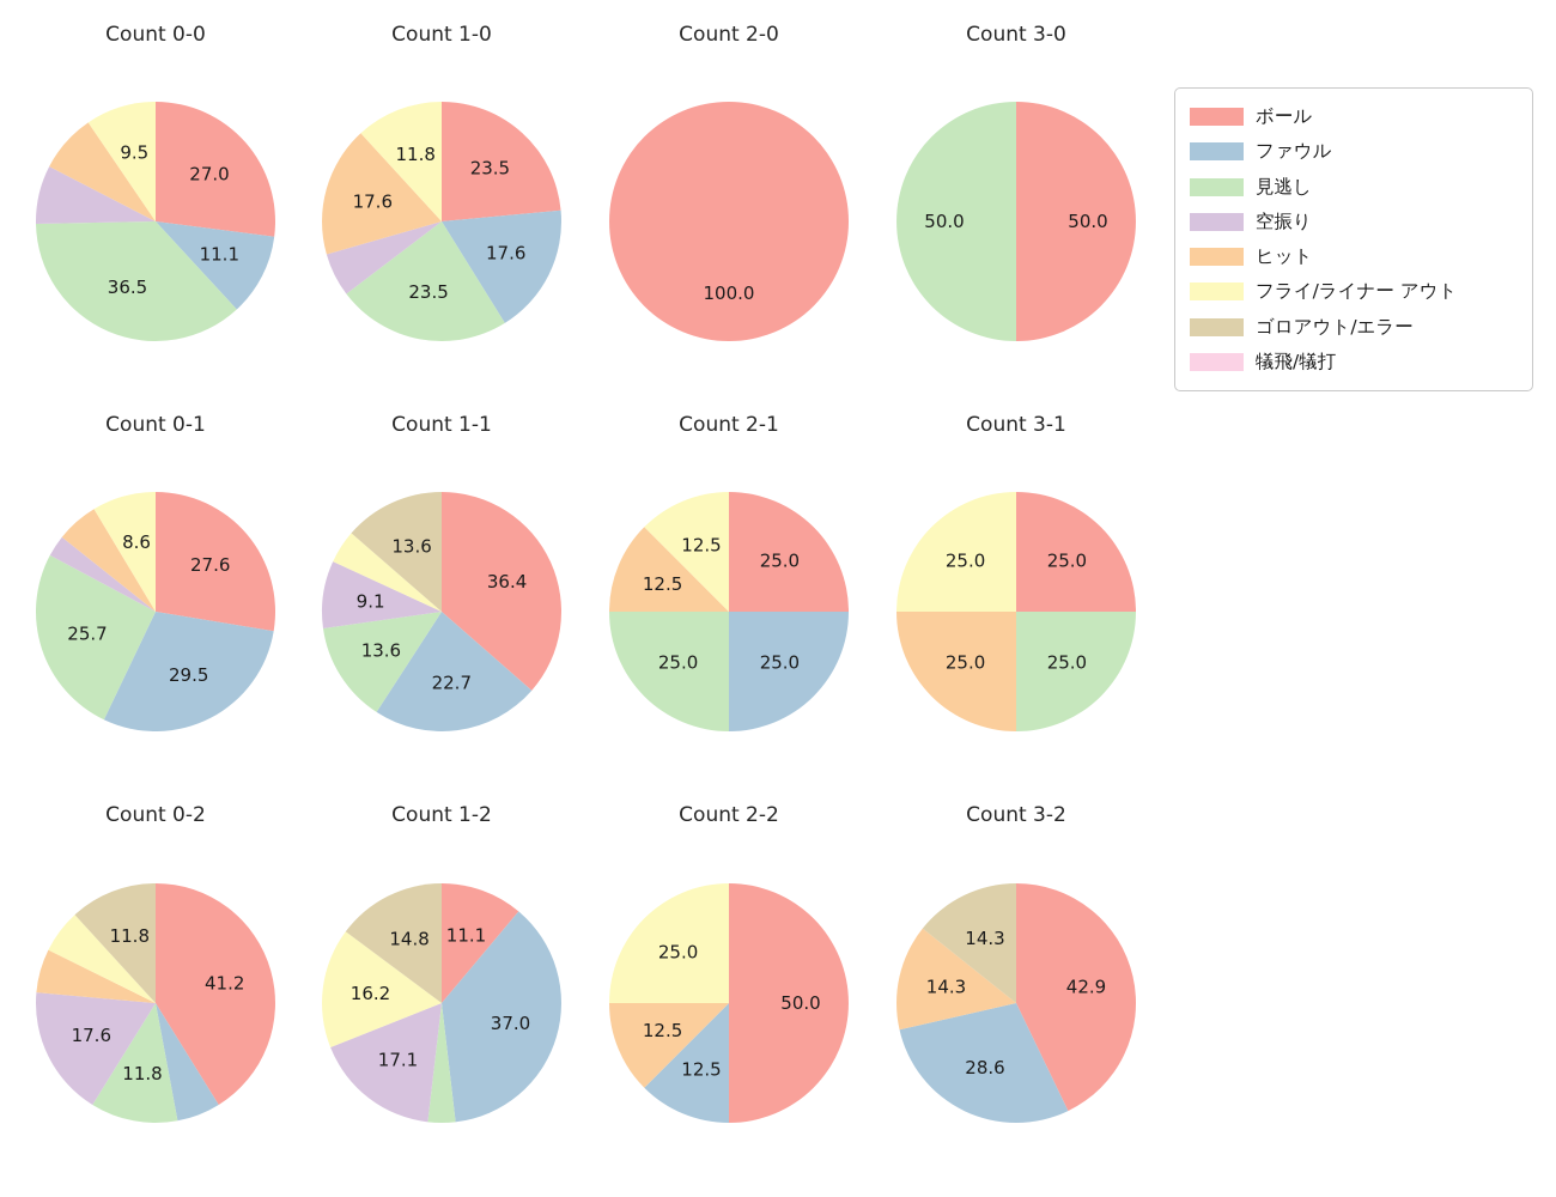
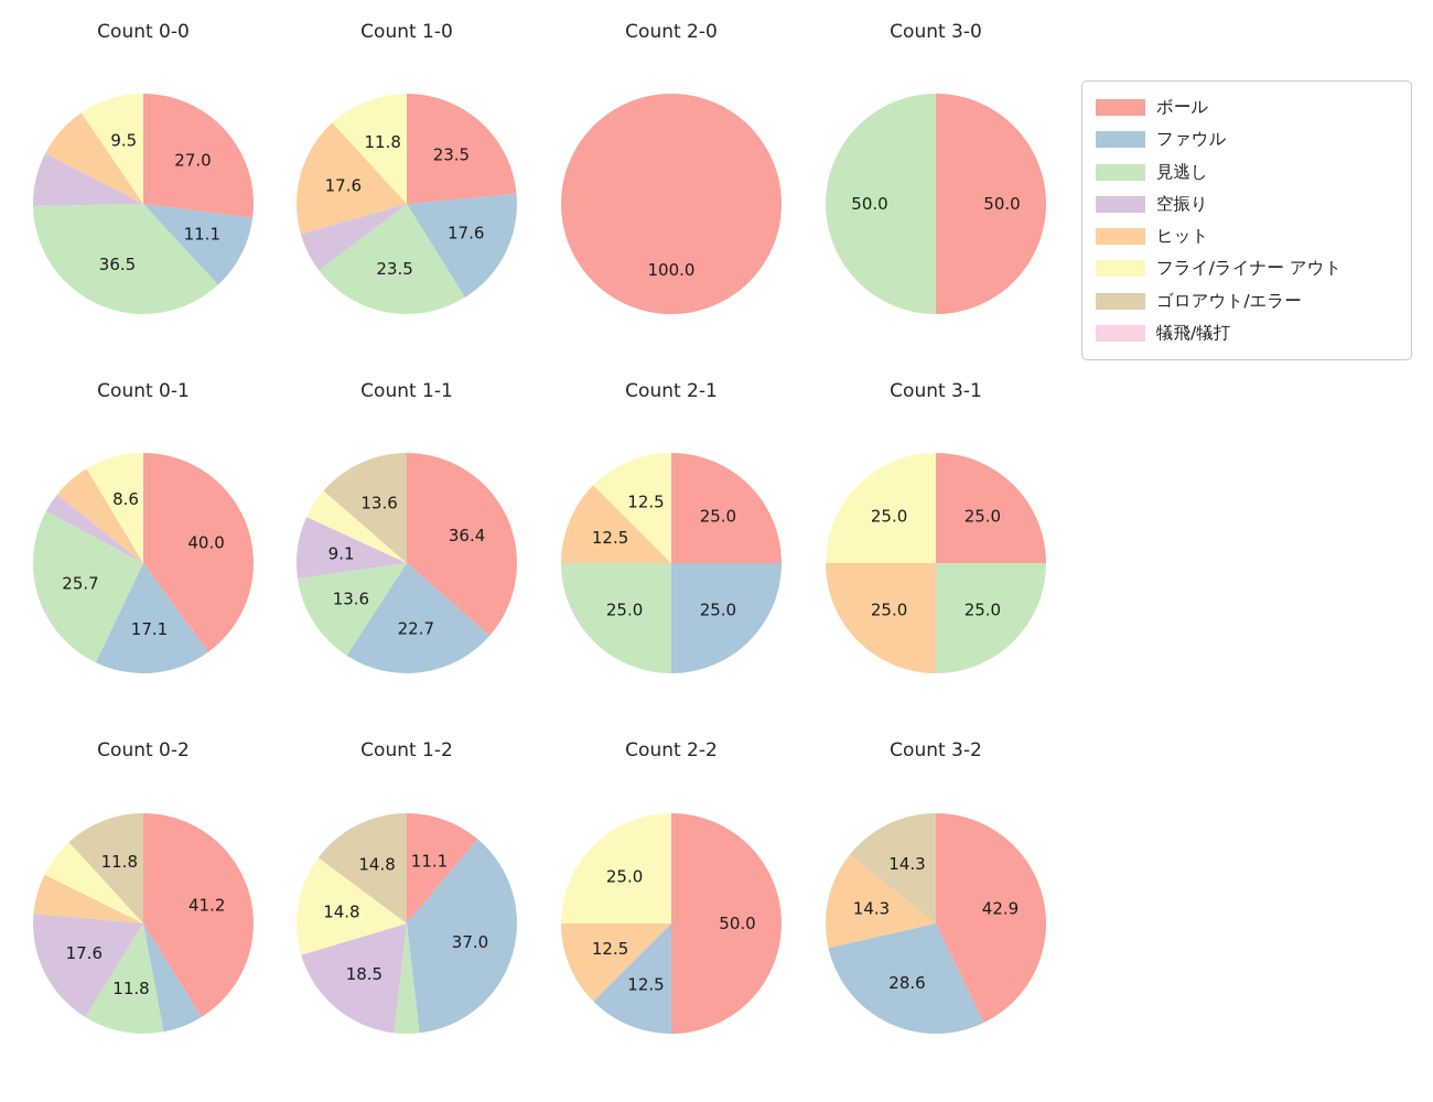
Count 0-1/ボール: 27.6 -> 40.0
Count 0-1/ファウル: 29.5 -> 17.1
Count 1-2/空振り: 17.1 -> 18.5
Count 1-2/フライ/ライナー アウト: 16.2 -> 14.8
